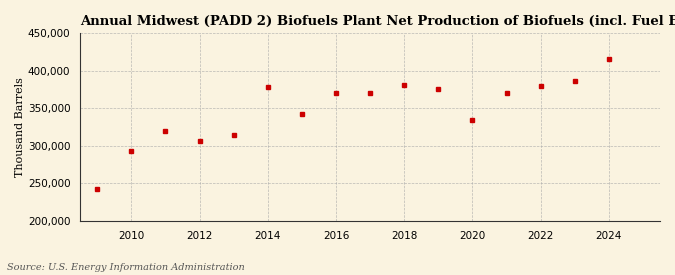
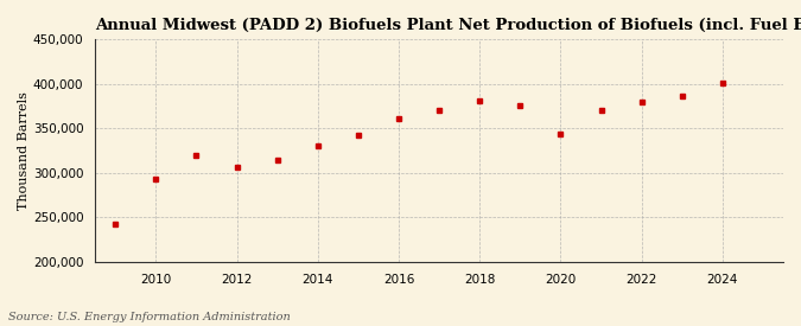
2014: 378,000 -> 331,000
2016: 370,000 -> 361,000
2020: 334,000 -> 344,000
2024: 416,000 -> 401,000
